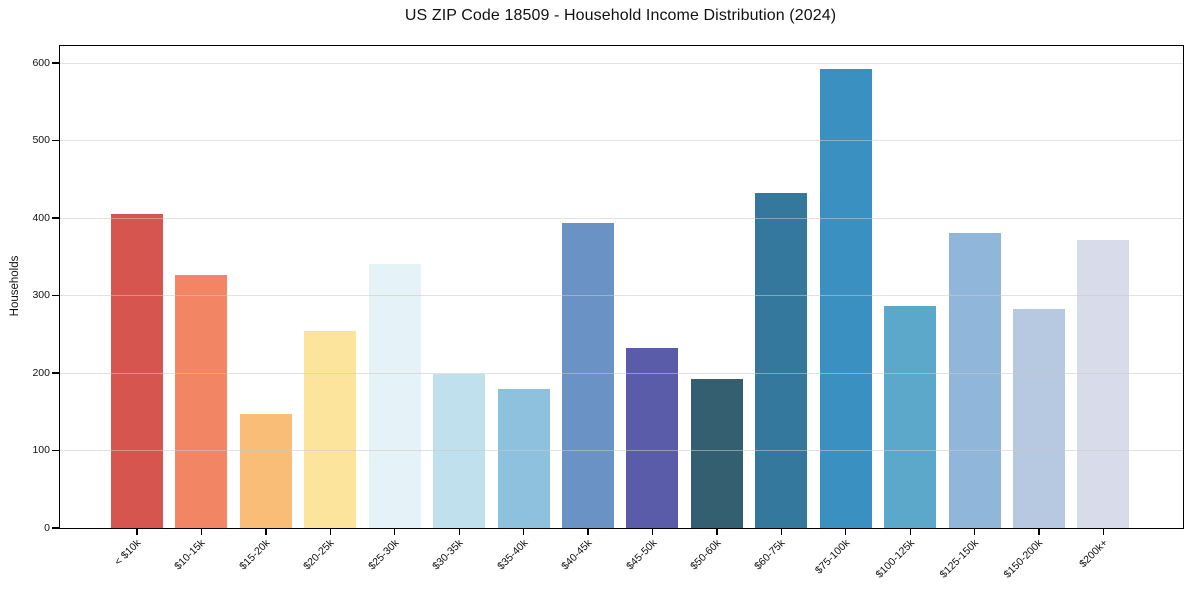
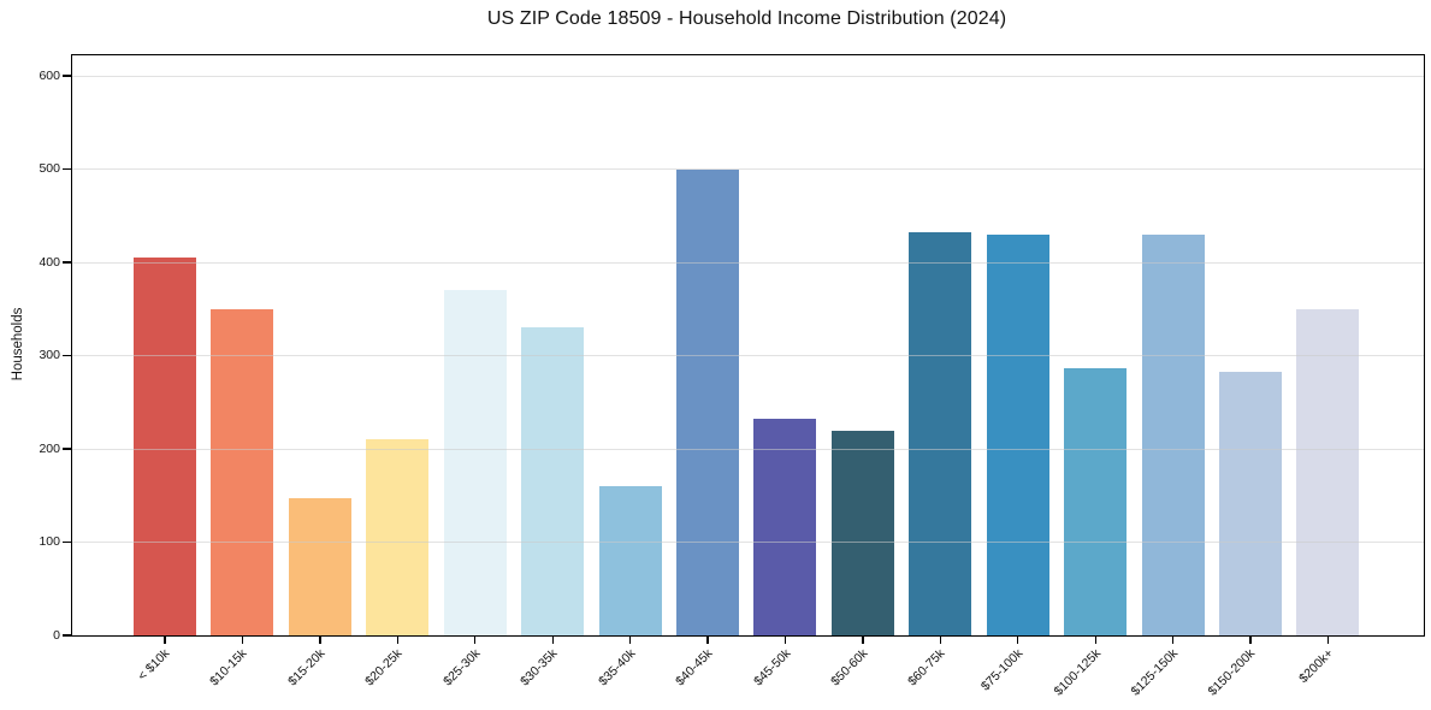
$10-15k: 330 -> 350
$20-25k: 250 -> 210
$25-30k: 340 -> 370
$30-35k: 200 -> 330
$35-40k: 180 -> 160
$40-45k: 390 -> 500
$50-60k: 190 -> 220
$75-100k: 590 -> 430
$125-150k: 380 -> 430
$200k+: 370 -> 350
